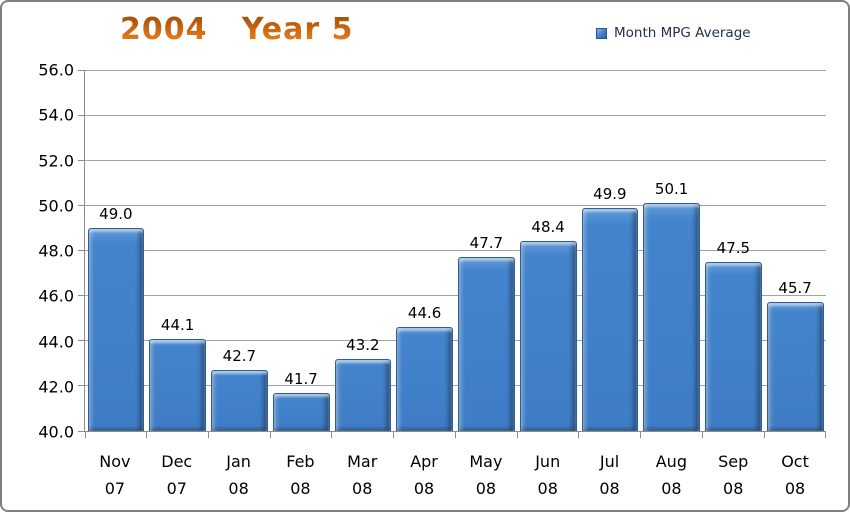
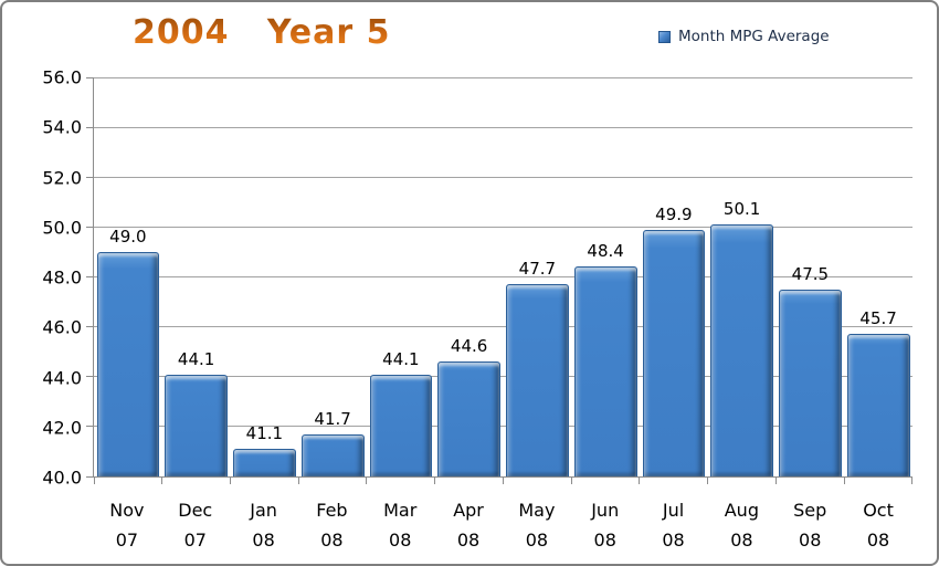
Jan 08: 42.7 -> 41.1
Mar 08: 43.2 -> 44.1
